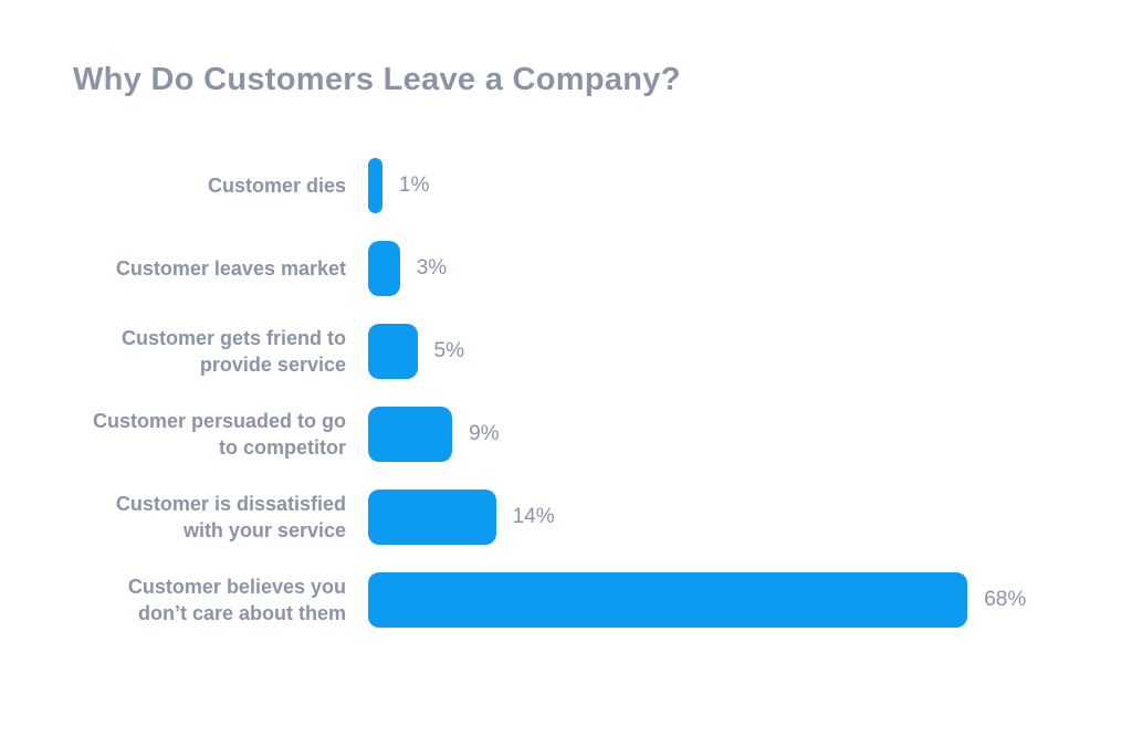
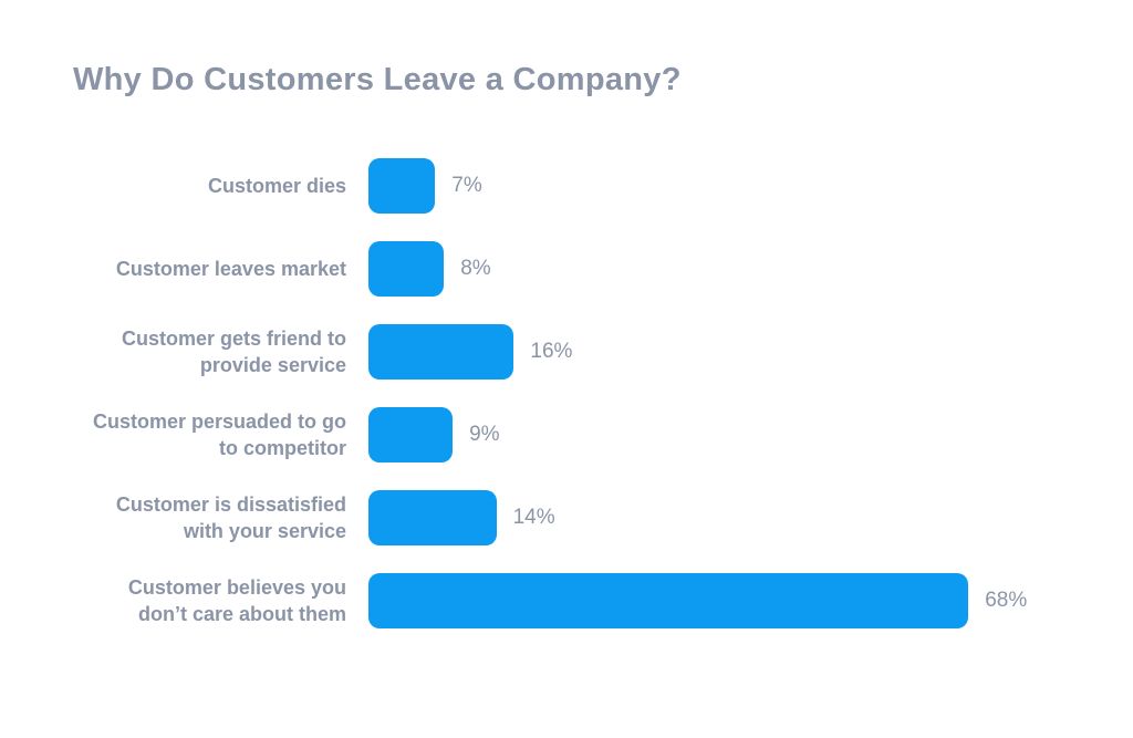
Customer dies: 1% -> 7%
Customer leaves market: 3% -> 8%
Customer gets friend to provide service: 5% -> 16%
